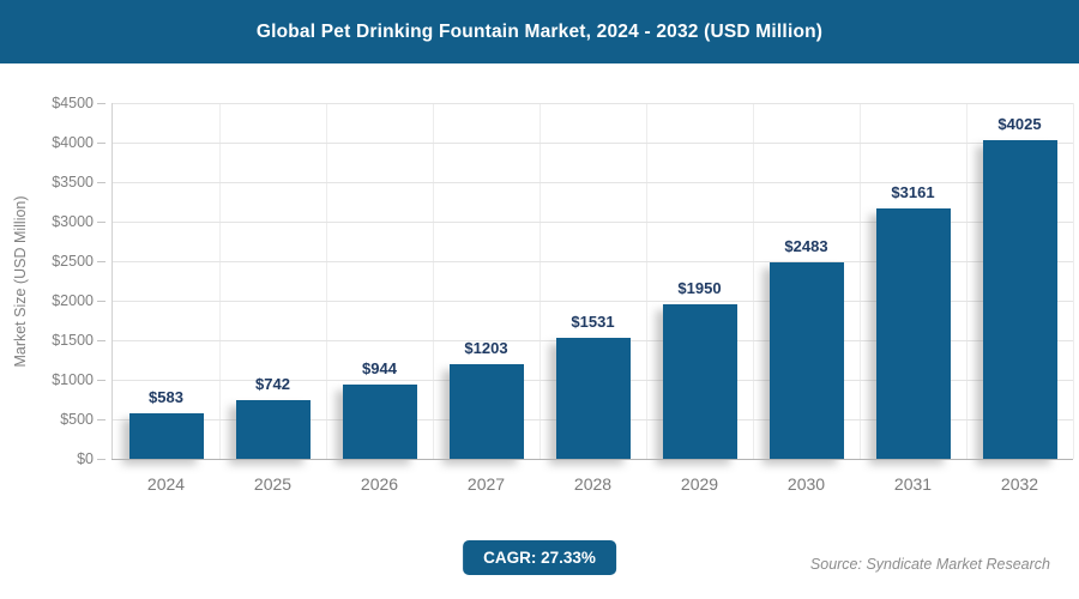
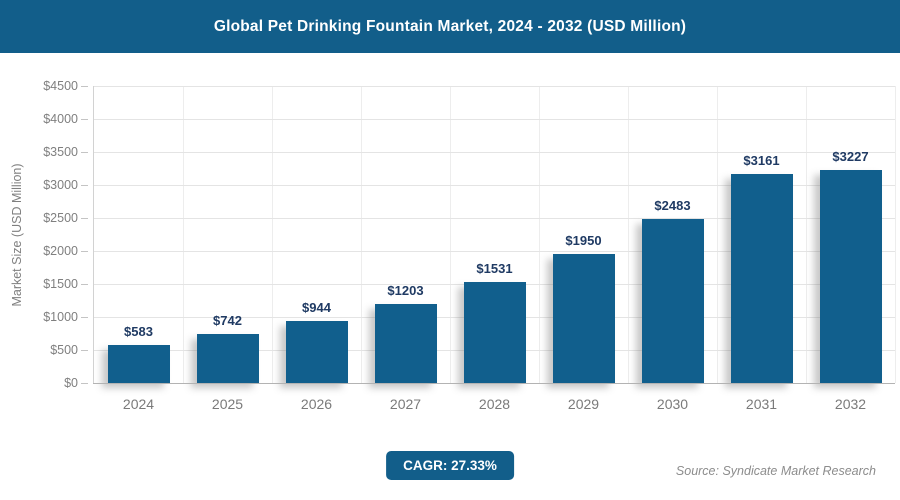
2032: $4025 -> $3227
